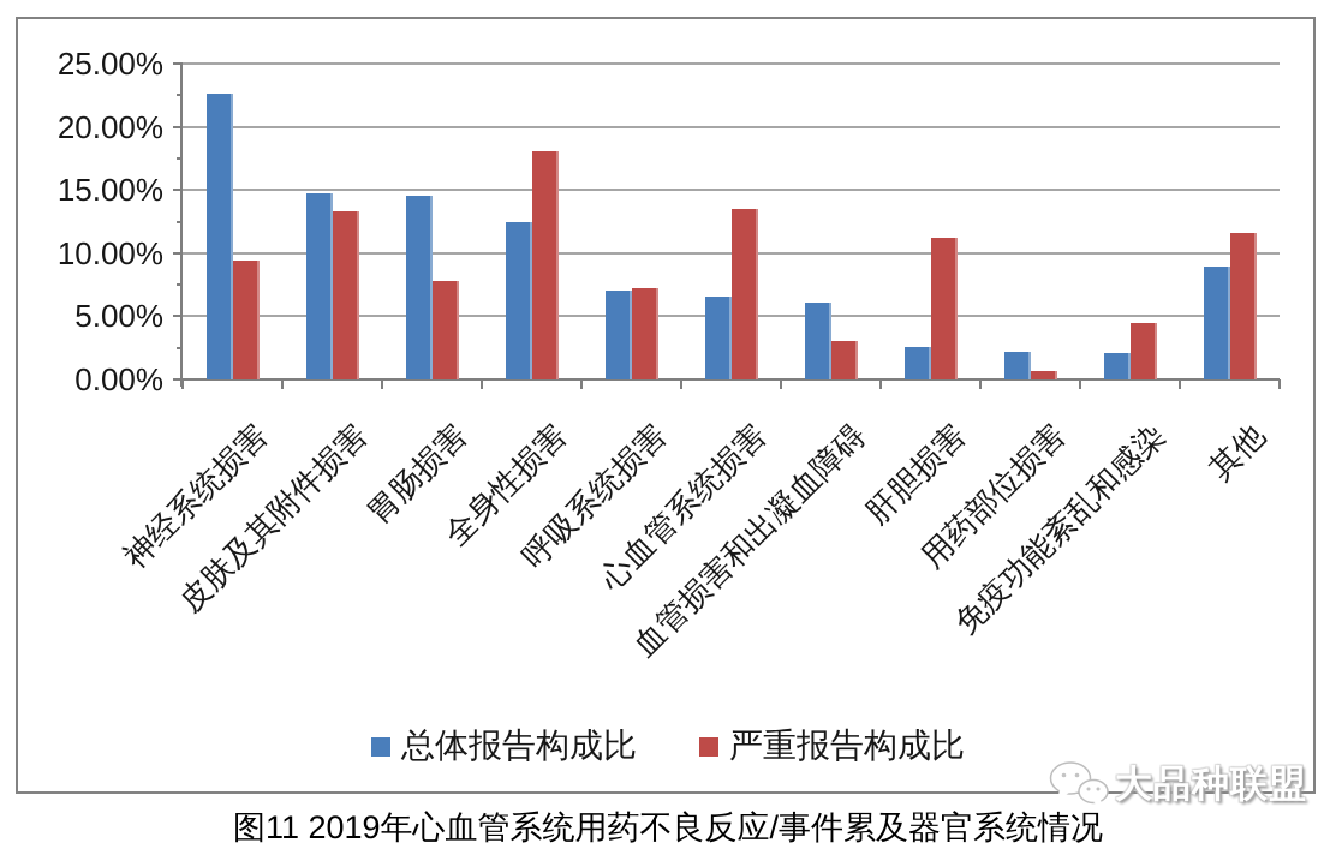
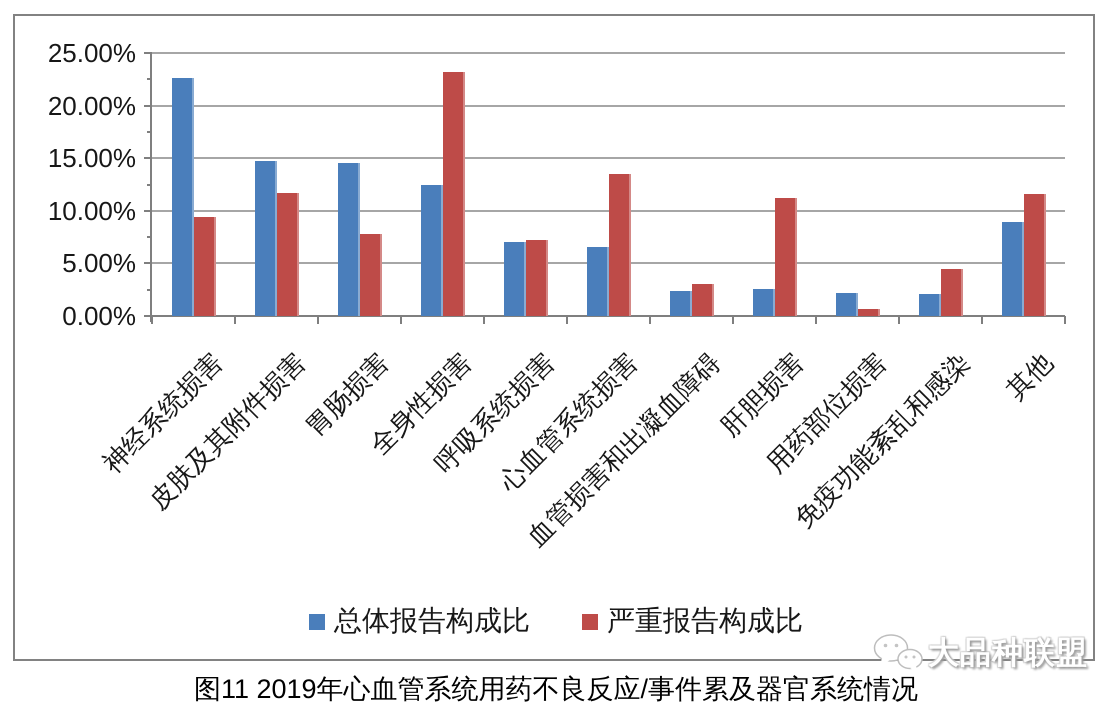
严重报告构成比/皮肤及其附件损害: 13.3% -> 11.7%
严重报告构成比/全身性损害: 18.1% -> 23.2%
总体报告构成比/血管损害和出凝血障碍: 6.1% -> 2.4%
